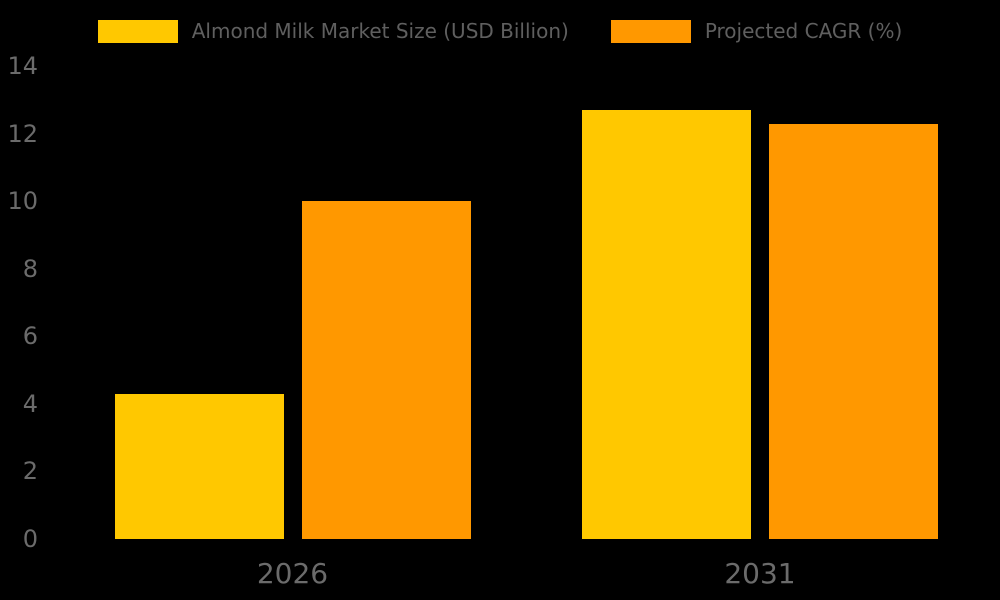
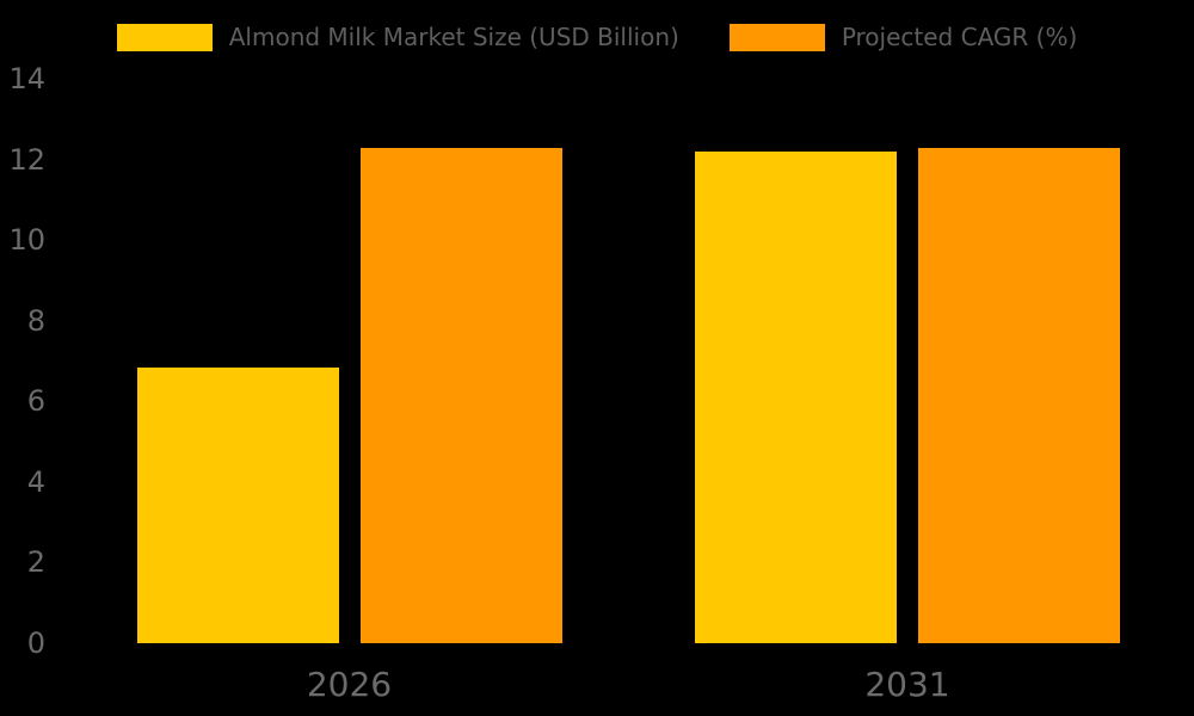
Almond Milk Market Size (USD Billion)/2026: 4.3 -> 6.8
Projected CAGR (%)/2026: 10.0 -> 12.3
Almond Milk Market Size (USD Billion)/2031: 12.7 -> 12.2
